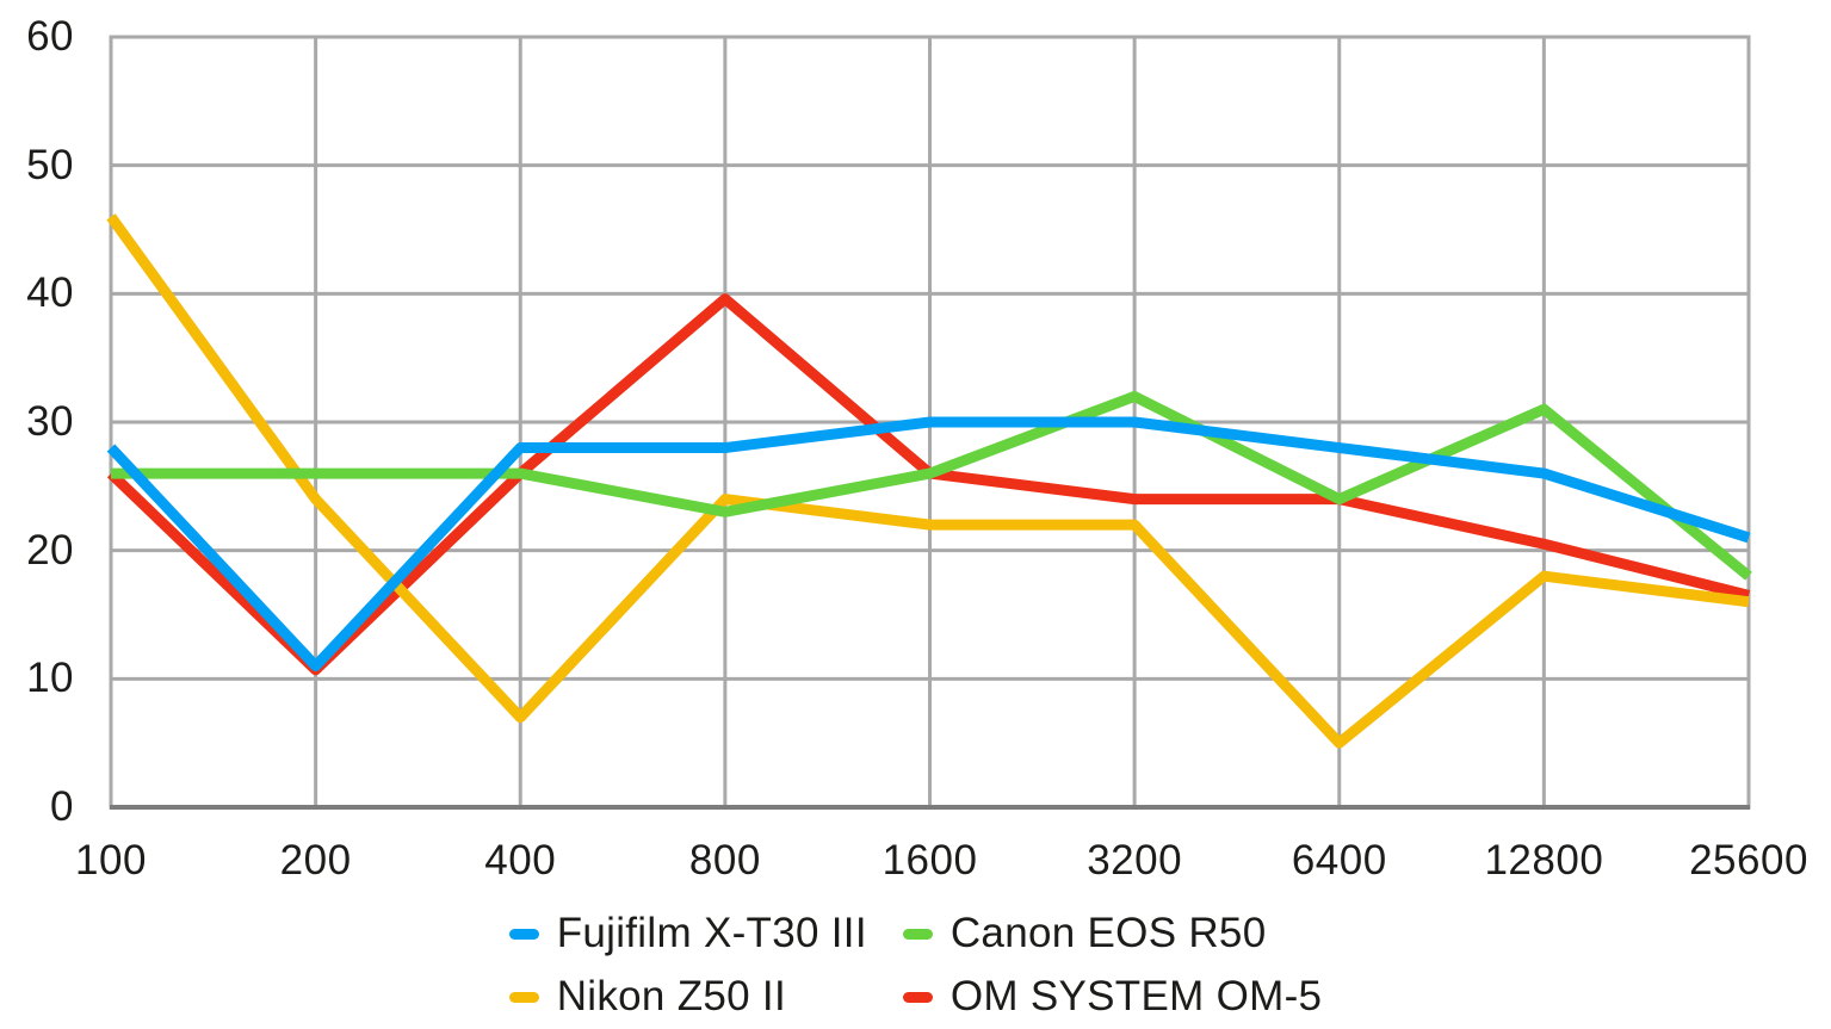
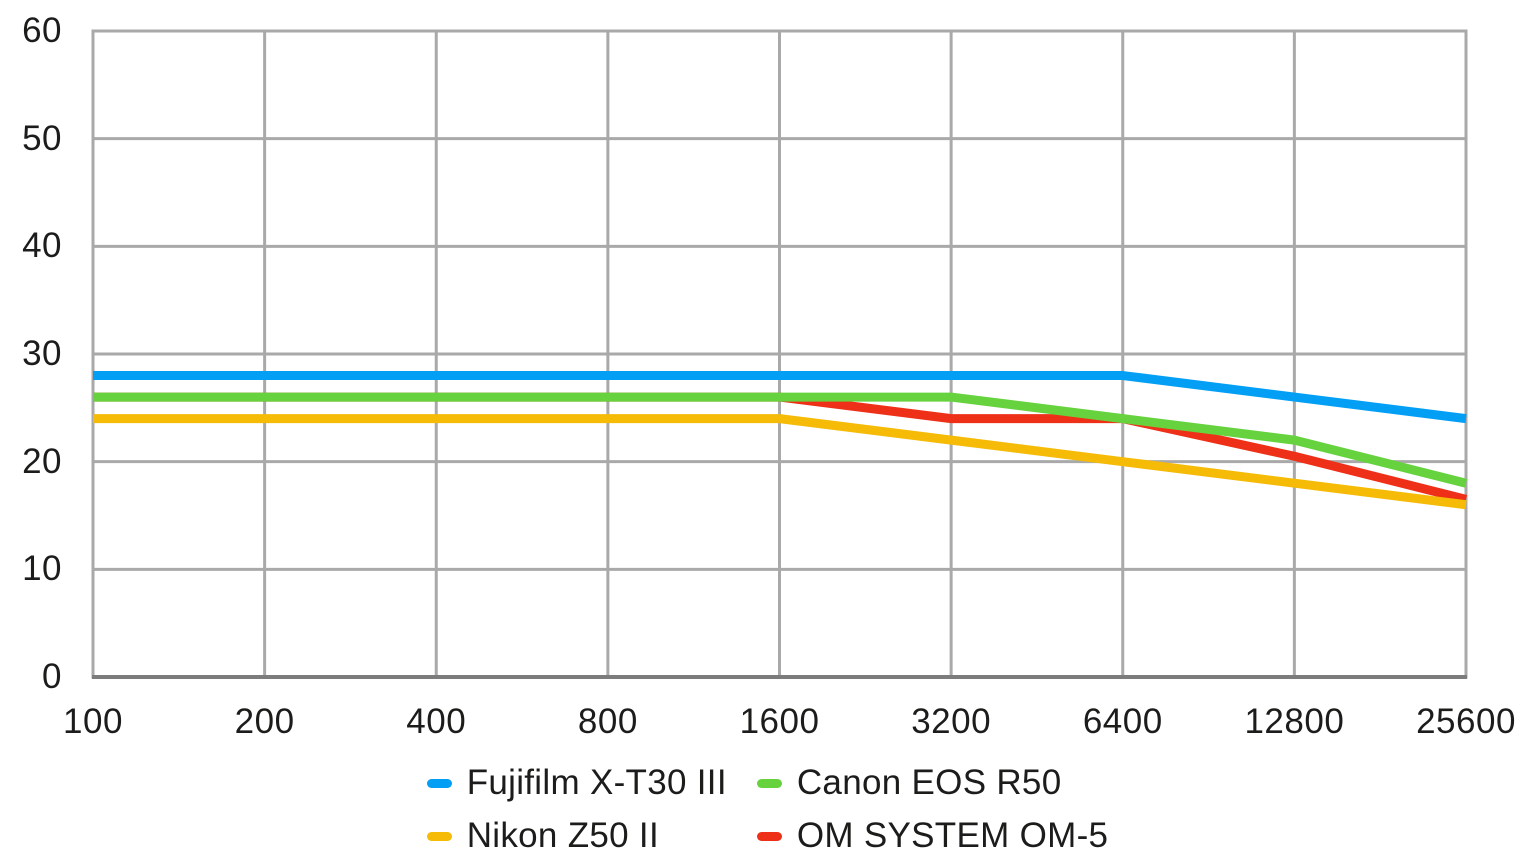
Nikon Z50 II/100: 46 -> 24
Fujifilm X-T30 III/200: 11 -> 28
OM SYSTEM OM-5/200: 10.7 -> 26.0
Nikon Z50 II/400: 7 -> 24
Canon EOS R50/800: 23 -> 26
OM SYSTEM OM-5/800: 39.6 -> 26.0
Fujifilm X-T30 III/1600: 30 -> 28
Nikon Z50 II/1600: 22 -> 24
Fujifilm X-T30 III/3200: 30 -> 28
Canon EOS R50/3200: 32 -> 26
Nikon Z50 II/6400: 5 -> 20
Canon EOS R50/12800: 31 -> 22
Fujifilm X-T30 III/25600: 21 -> 24
